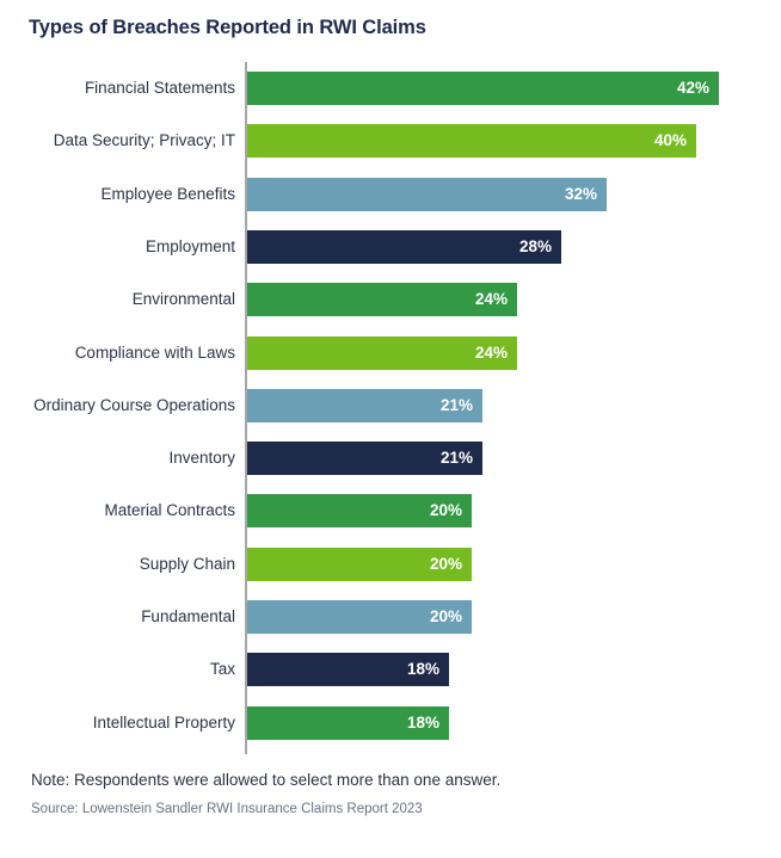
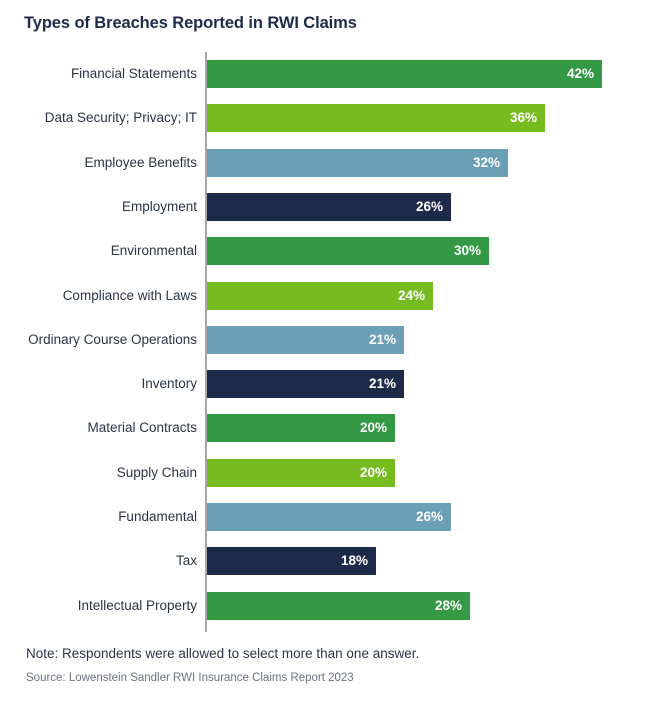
Data Security; Privacy; IT: 40% -> 36%
Employment: 28% -> 26%
Environmental: 24% -> 30%
Fundamental: 20% -> 26%
Intellectual Property: 18% -> 28%
